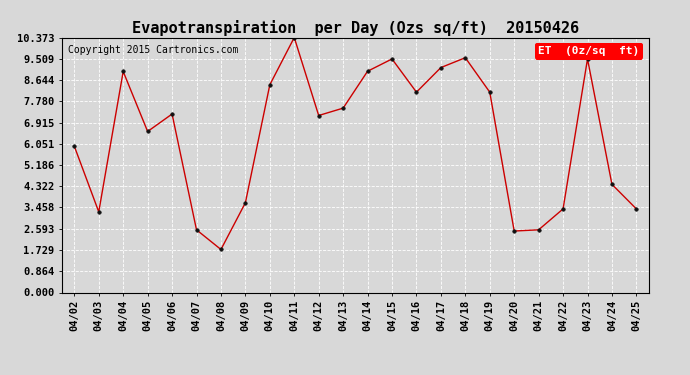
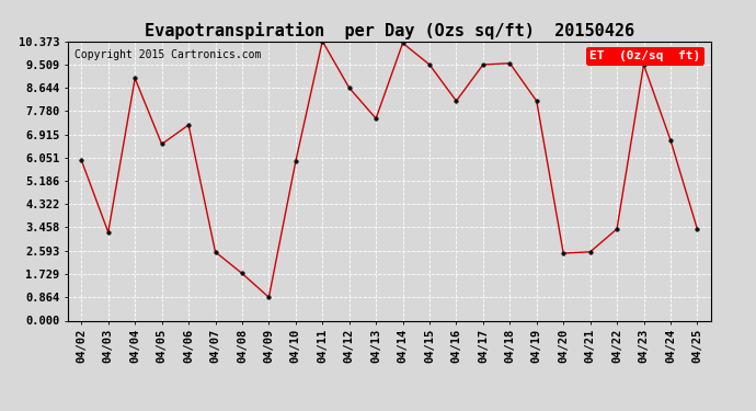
04/09: 3.65 -> 0.86
04/10: 8.45 -> 5.90
04/12: 7.20 -> 8.64
04/14: 9.00 -> 10.30
04/17: 9.15 -> 9.50
04/24: 4.40 -> 6.70
